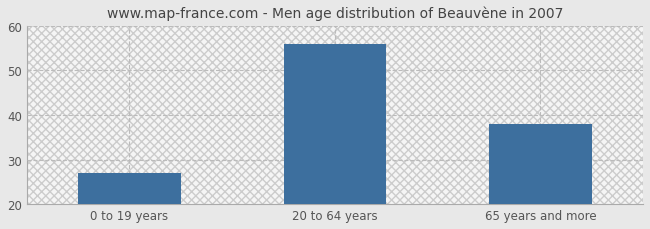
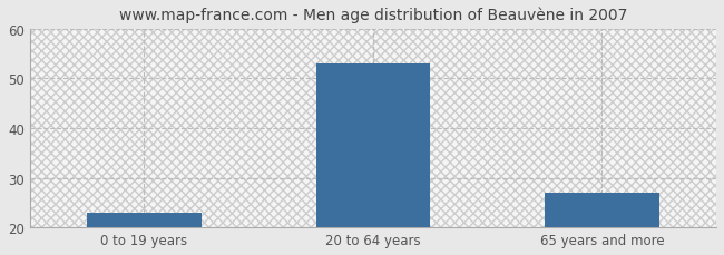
0 to 19 years: 27 -> 23
20 to 64 years: 56 -> 53
65 years and more: 38 -> 27
